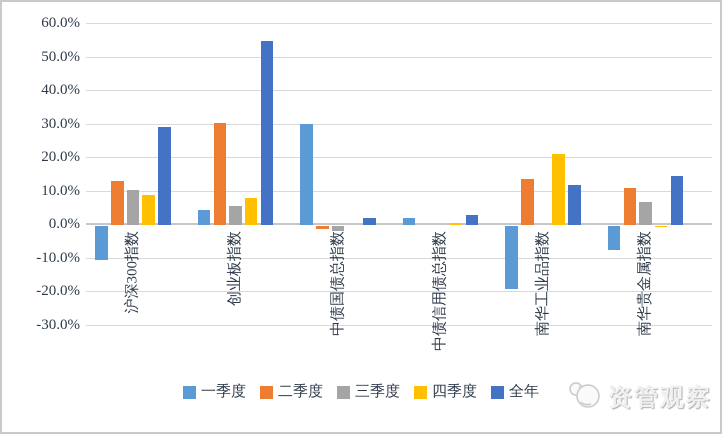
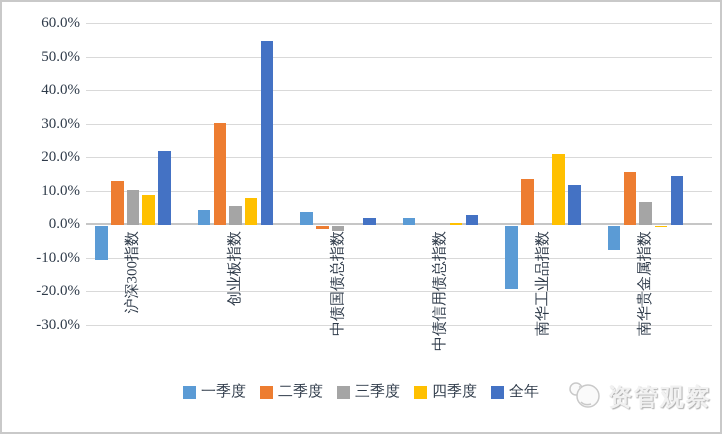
全年/沪深300指数: 29% -> 22%
一季度/中债国债总指数: 30% -> 4%
二季度/南华贵金属指数: 11% -> 16%
